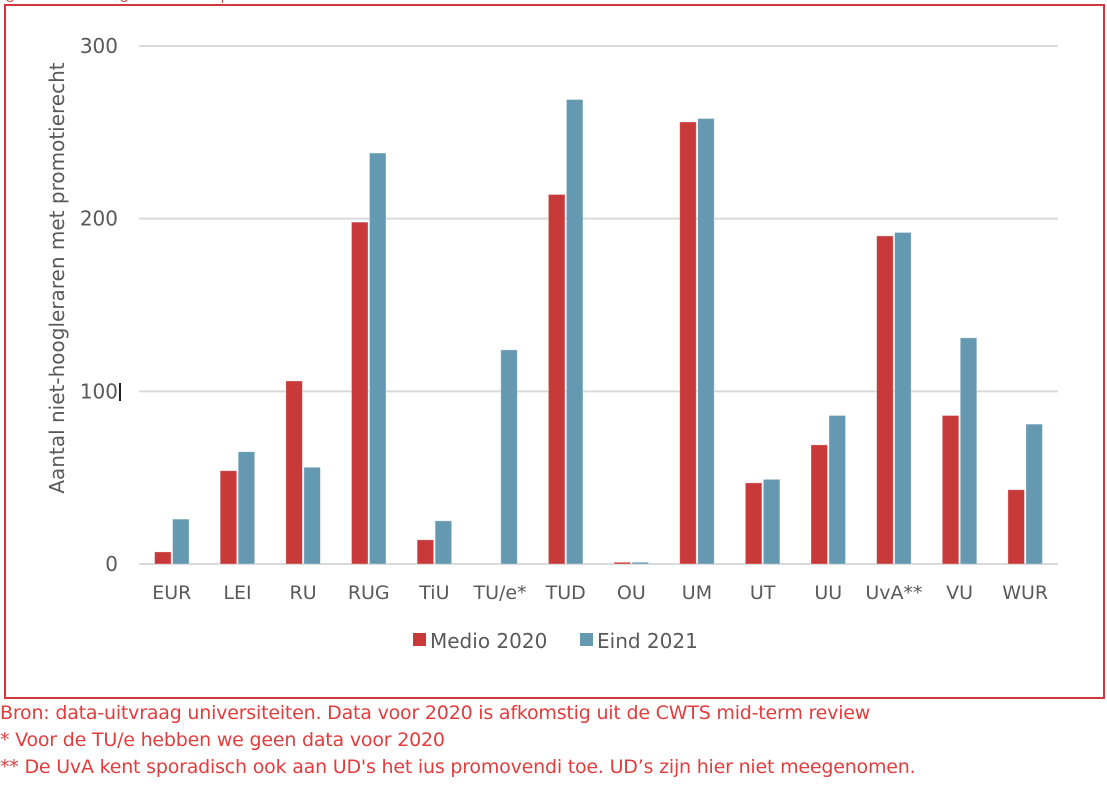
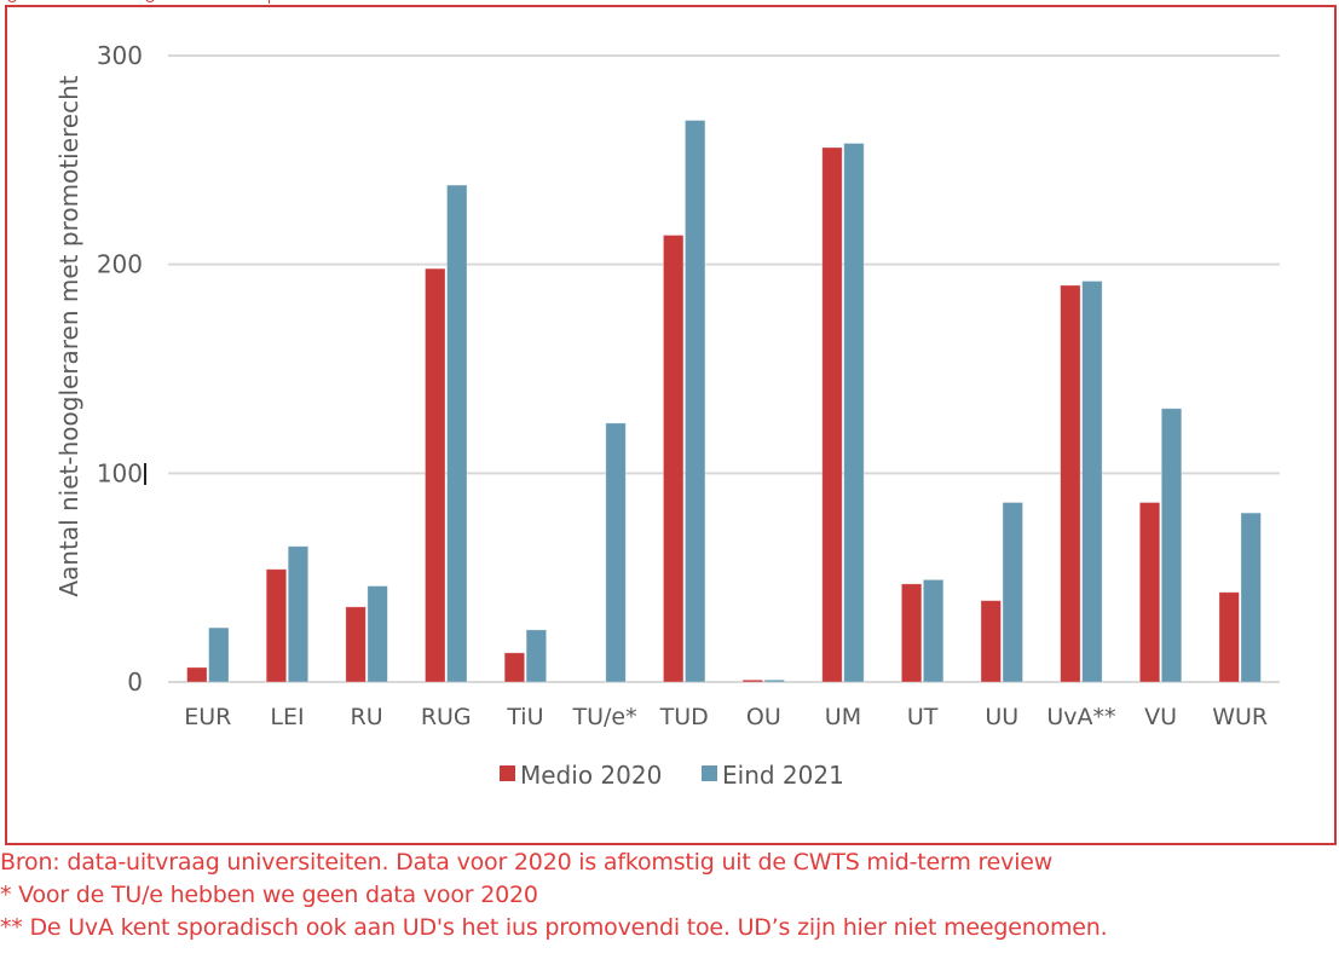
Medio 2020/RU: 106 -> 36
Eind 2021/RU: 56 -> 46
Medio 2020/UU: 69 -> 39
